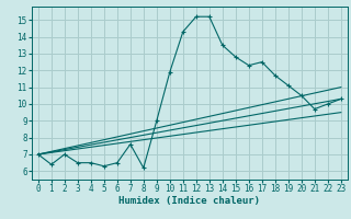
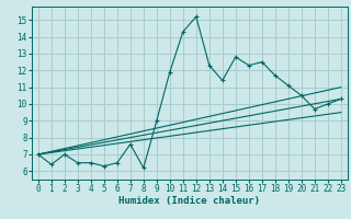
13: 15.2 -> 12.3
14: 13.5 -> 11.4
